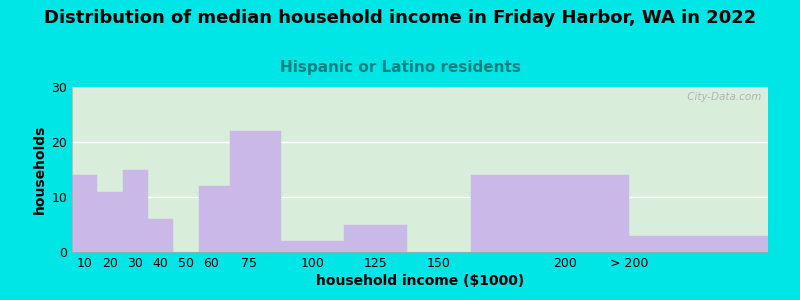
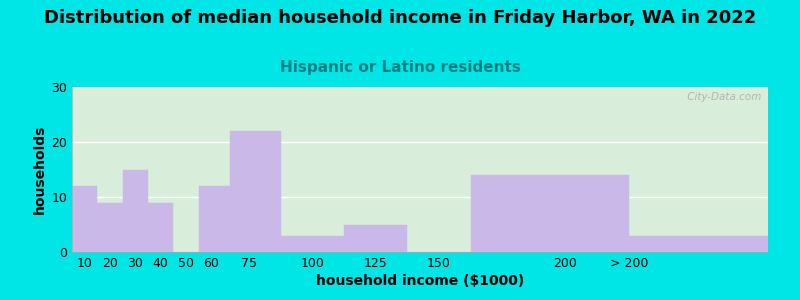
10: 14 -> 12
20: 11 -> 9
40: 6 -> 9
100: 2 -> 3
